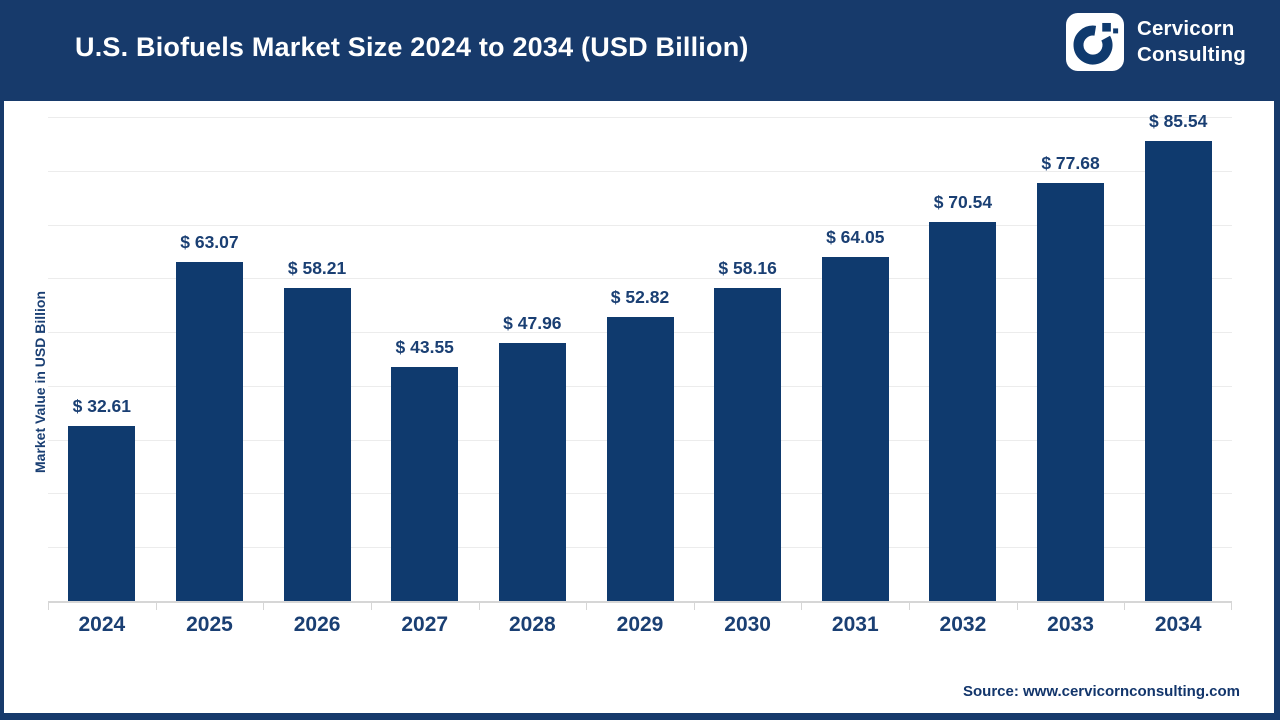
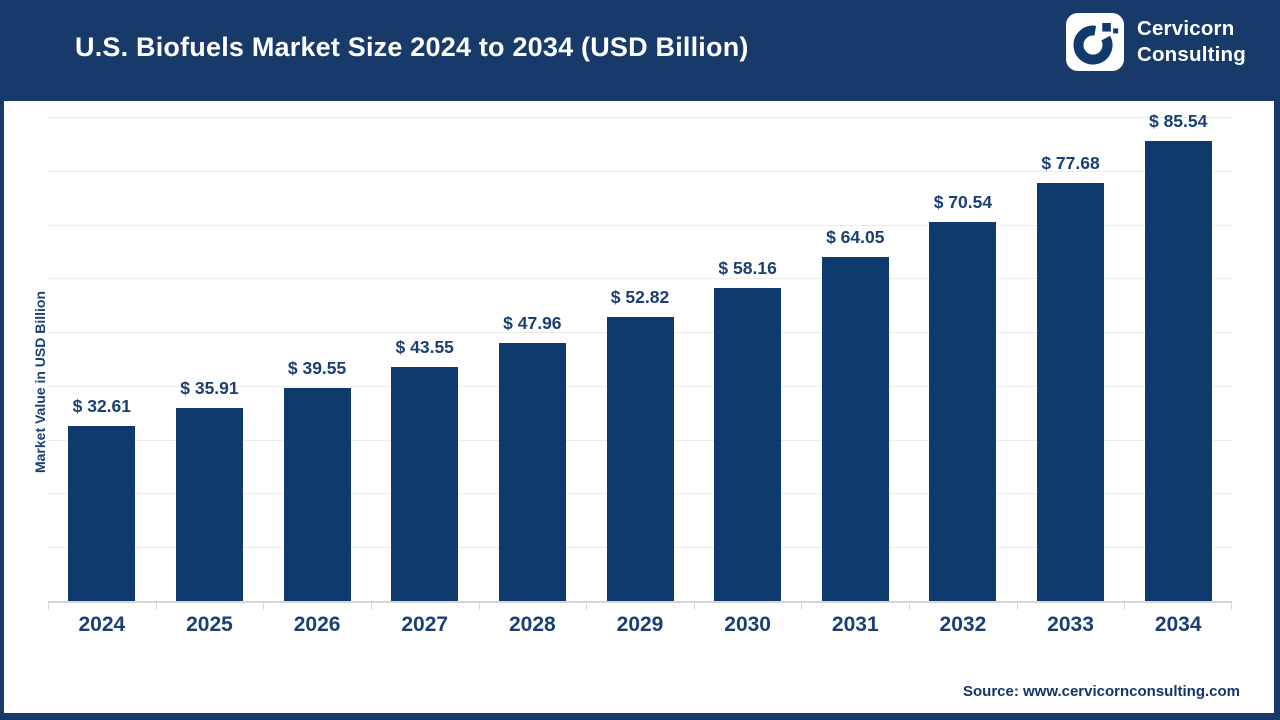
2025: 63.07 -> 35.91
2026: 58.21 -> 39.55
